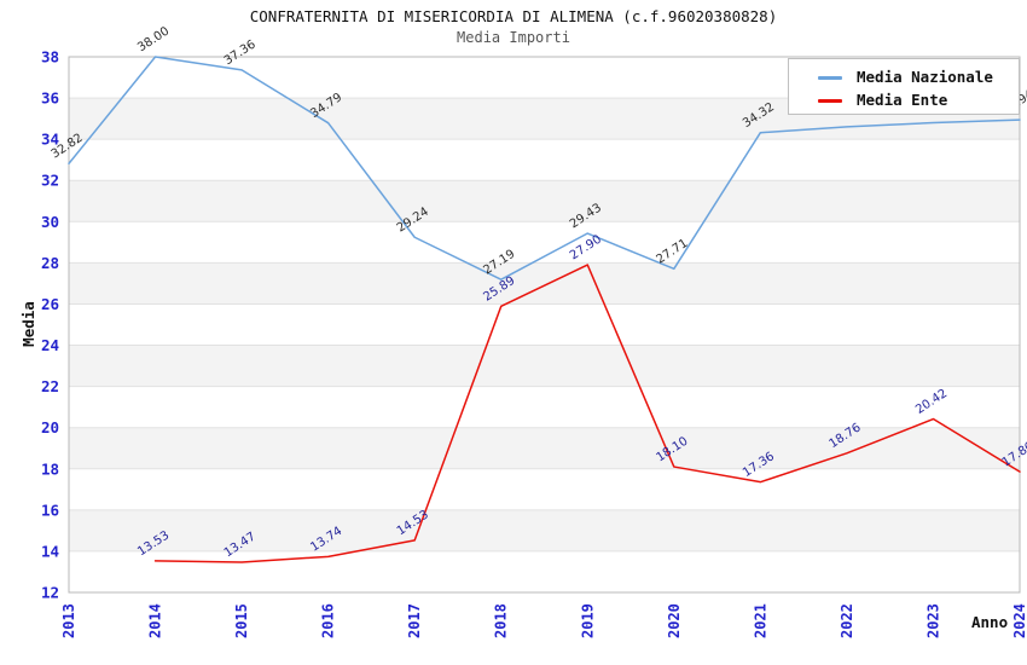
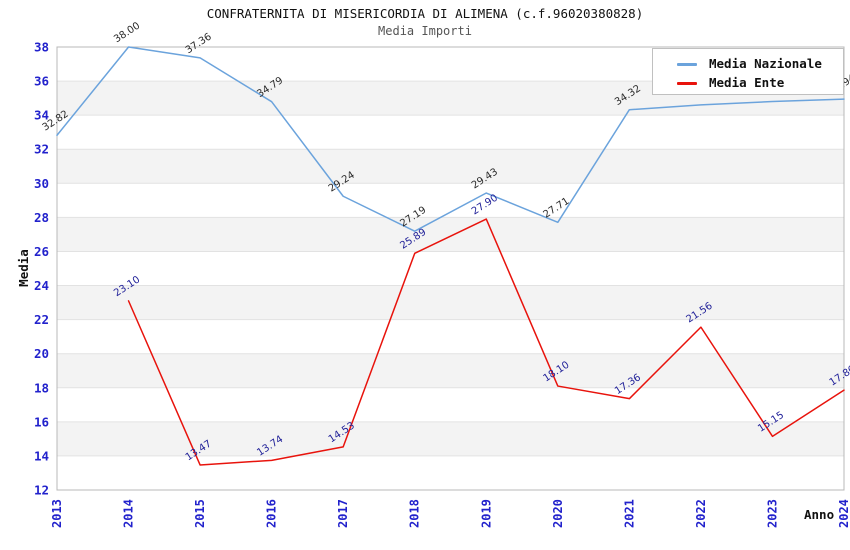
Media Ente/2014: 13.53 -> 23.10
Media Ente/2022: 18.76 -> 21.56
Media Ente/2023: 20.42 -> 15.15
